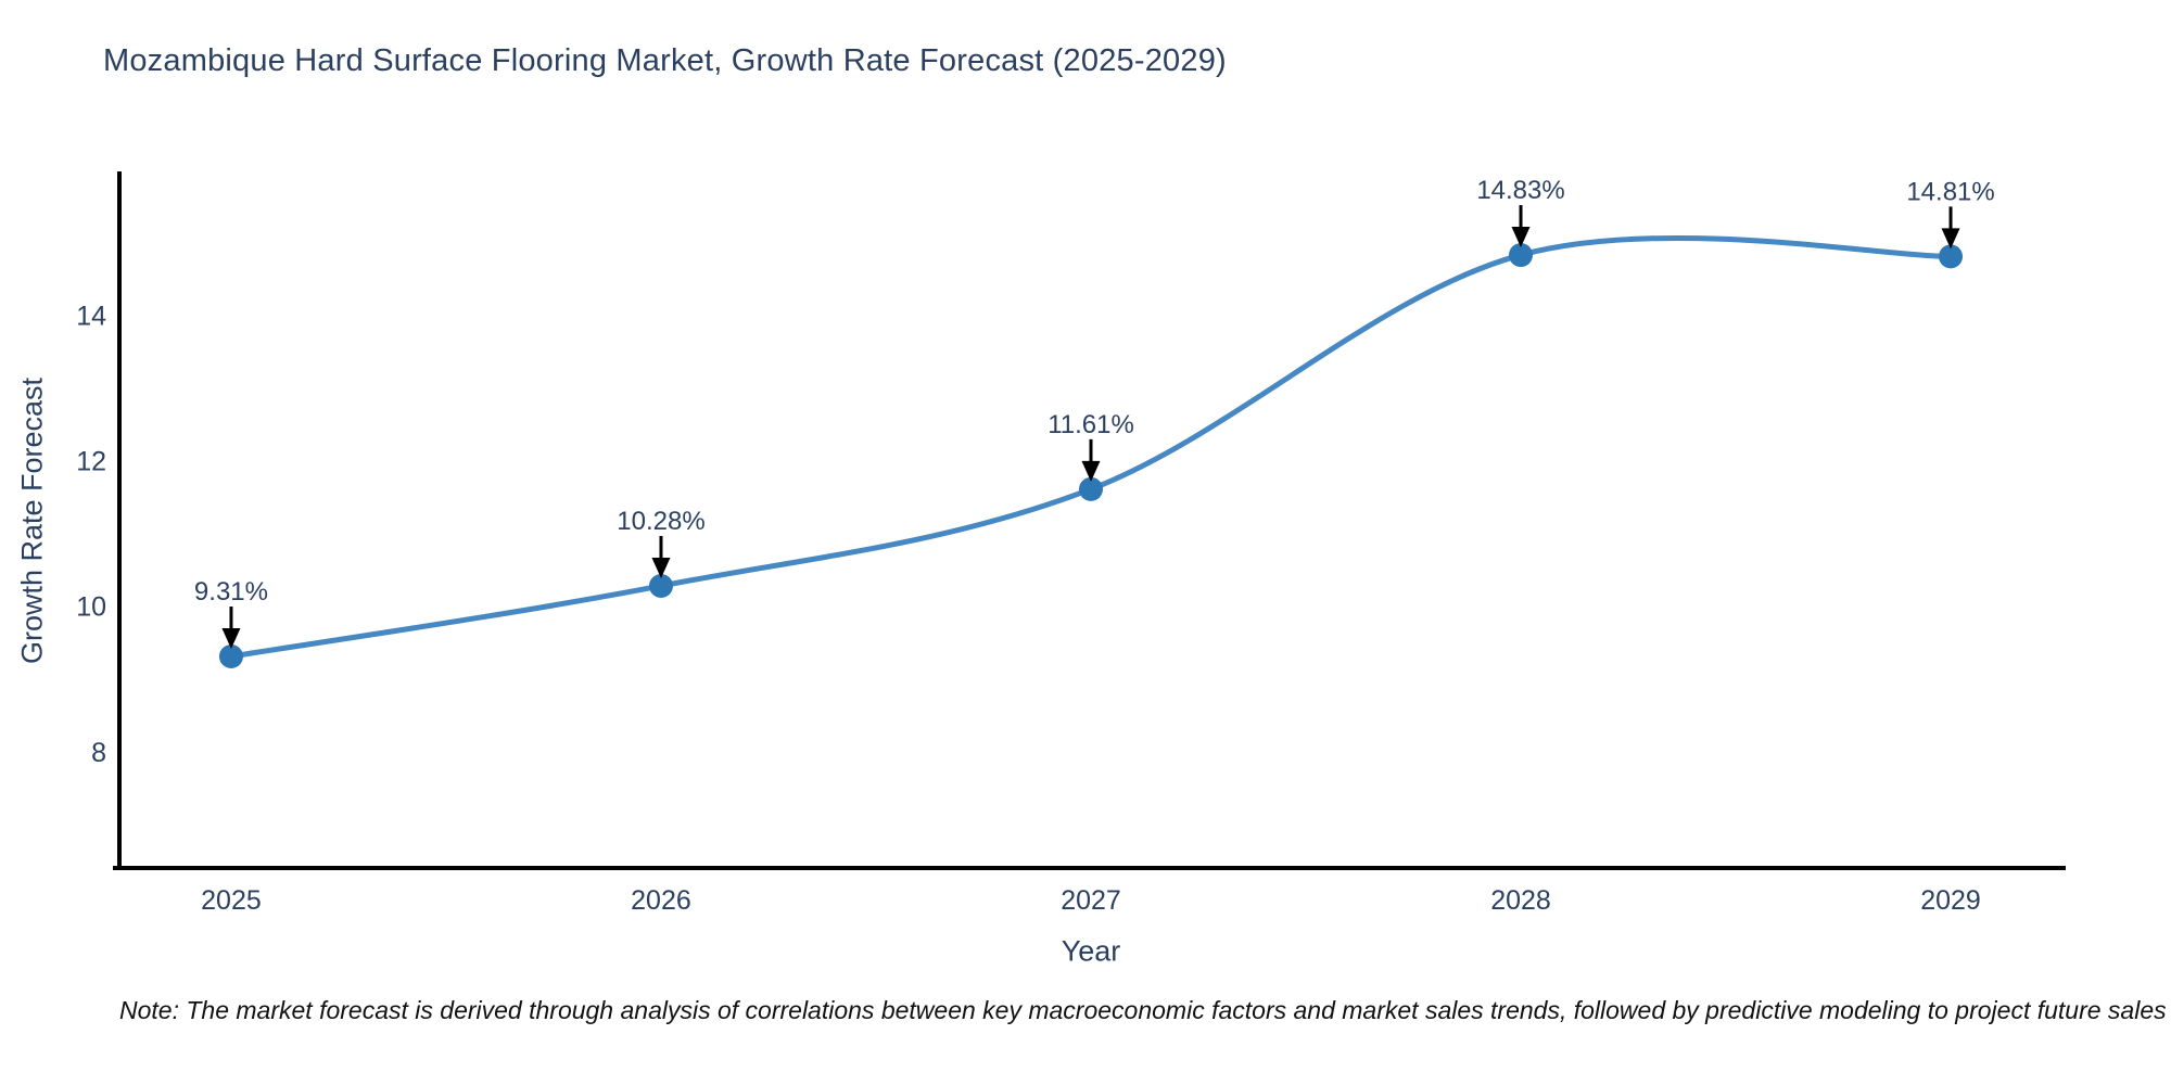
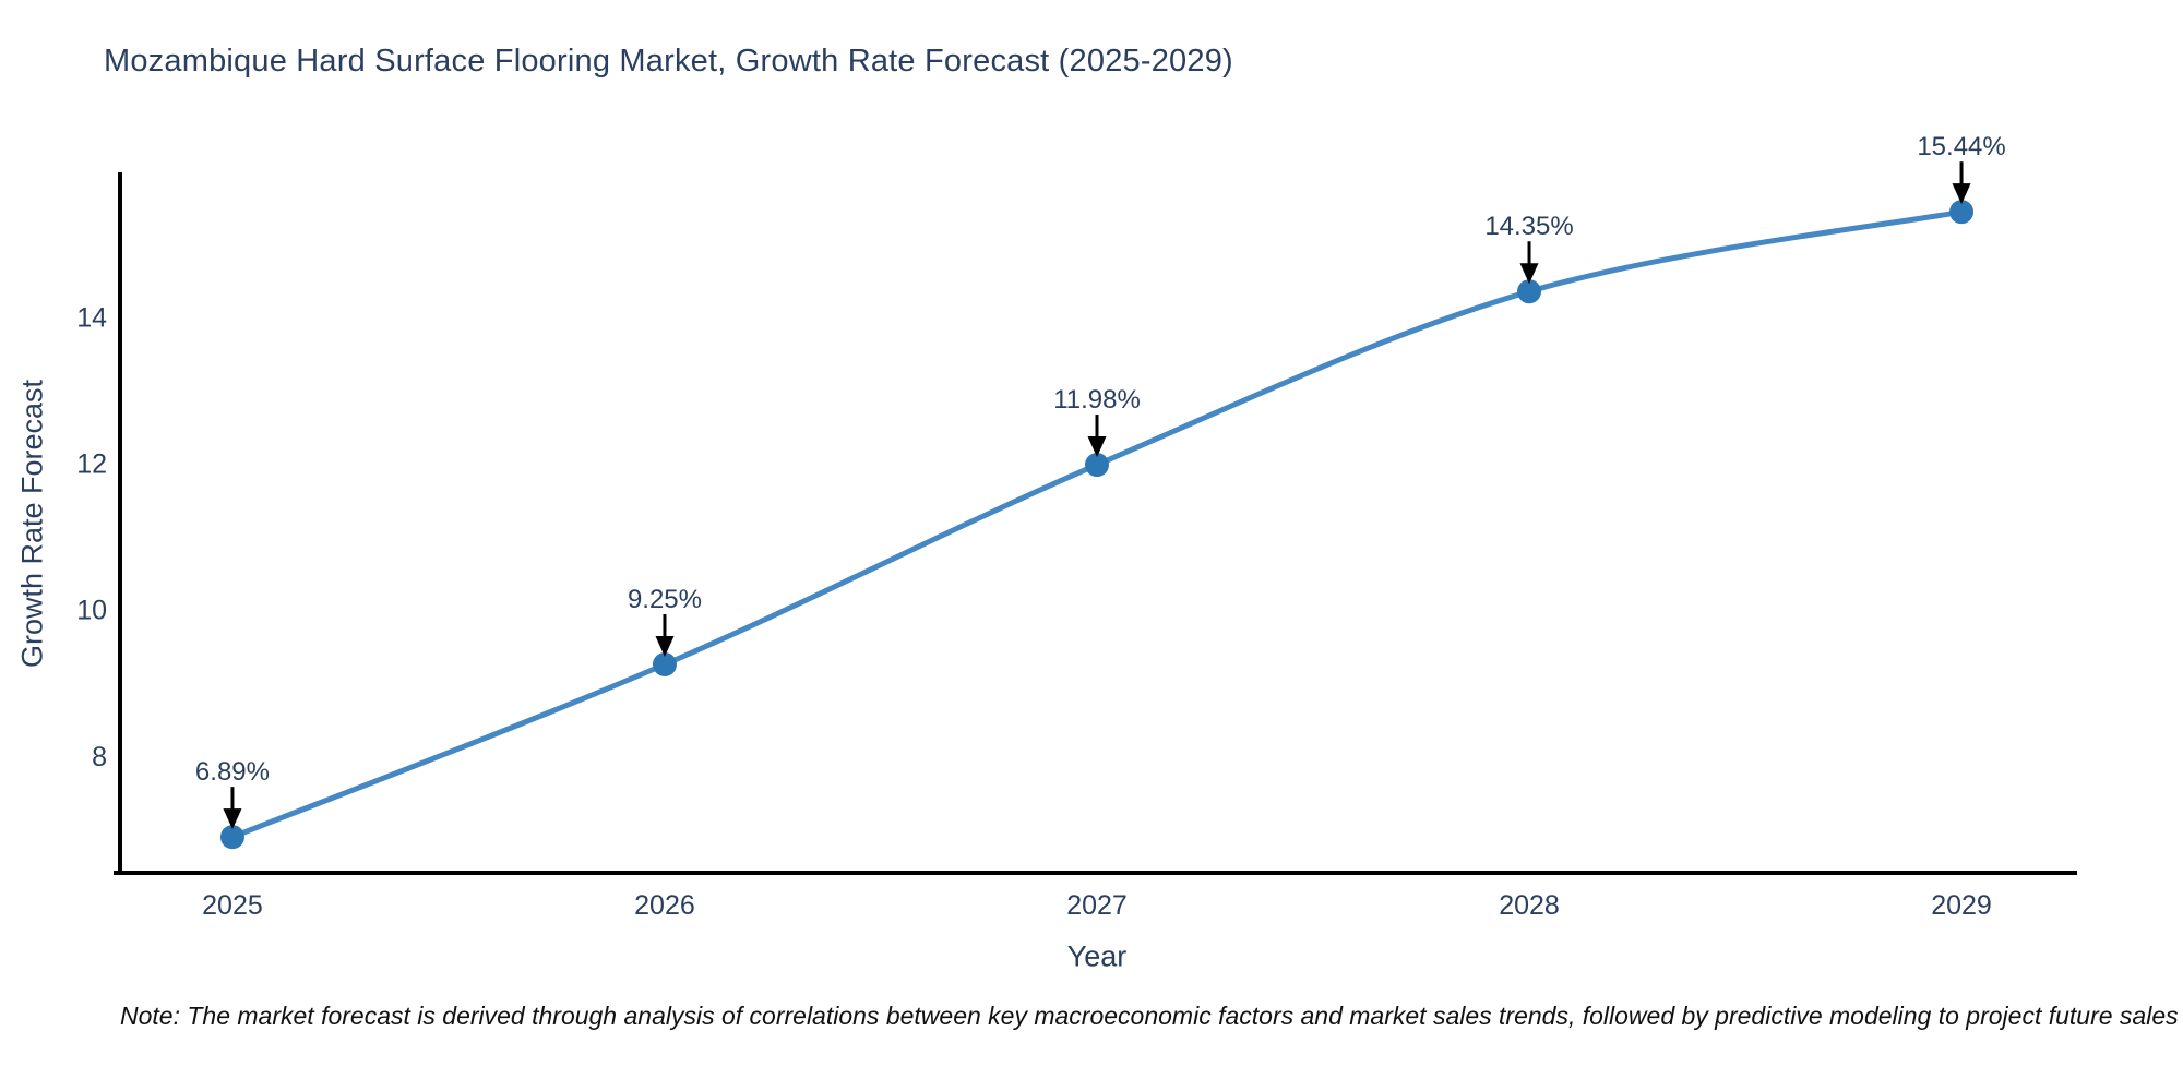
2025: 9.31% -> 6.89%
2026: 10.28% -> 9.25%
2027: 11.61% -> 11.98%
2028: 14.83% -> 14.35%
2029: 14.81% -> 15.44%
